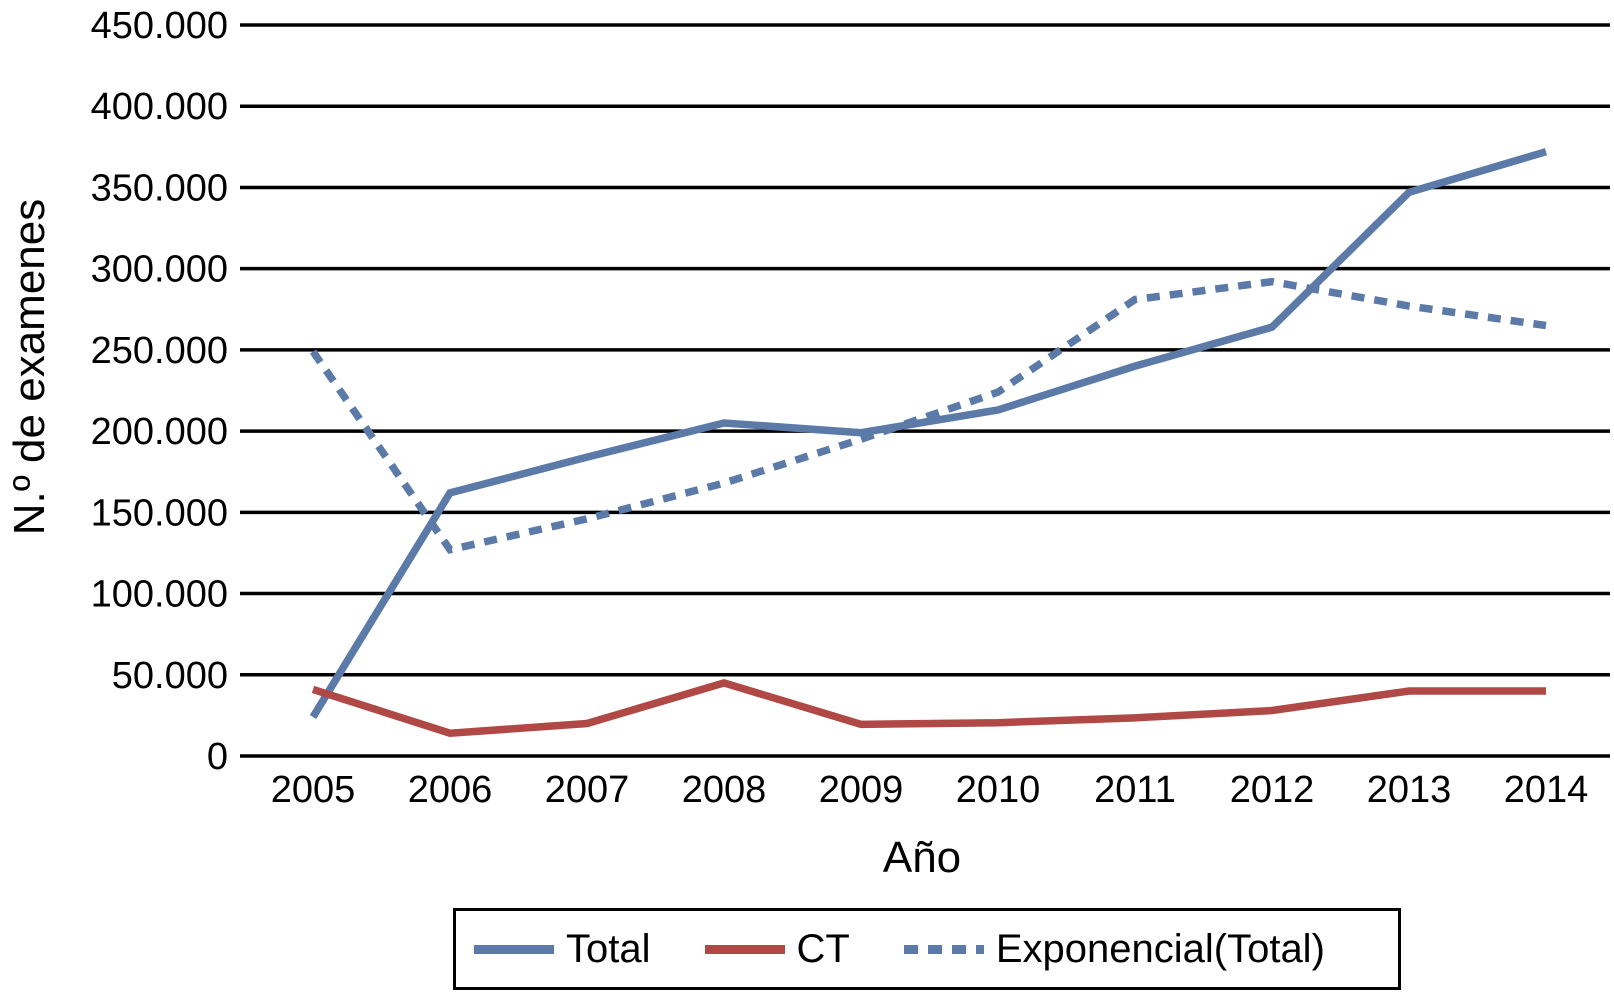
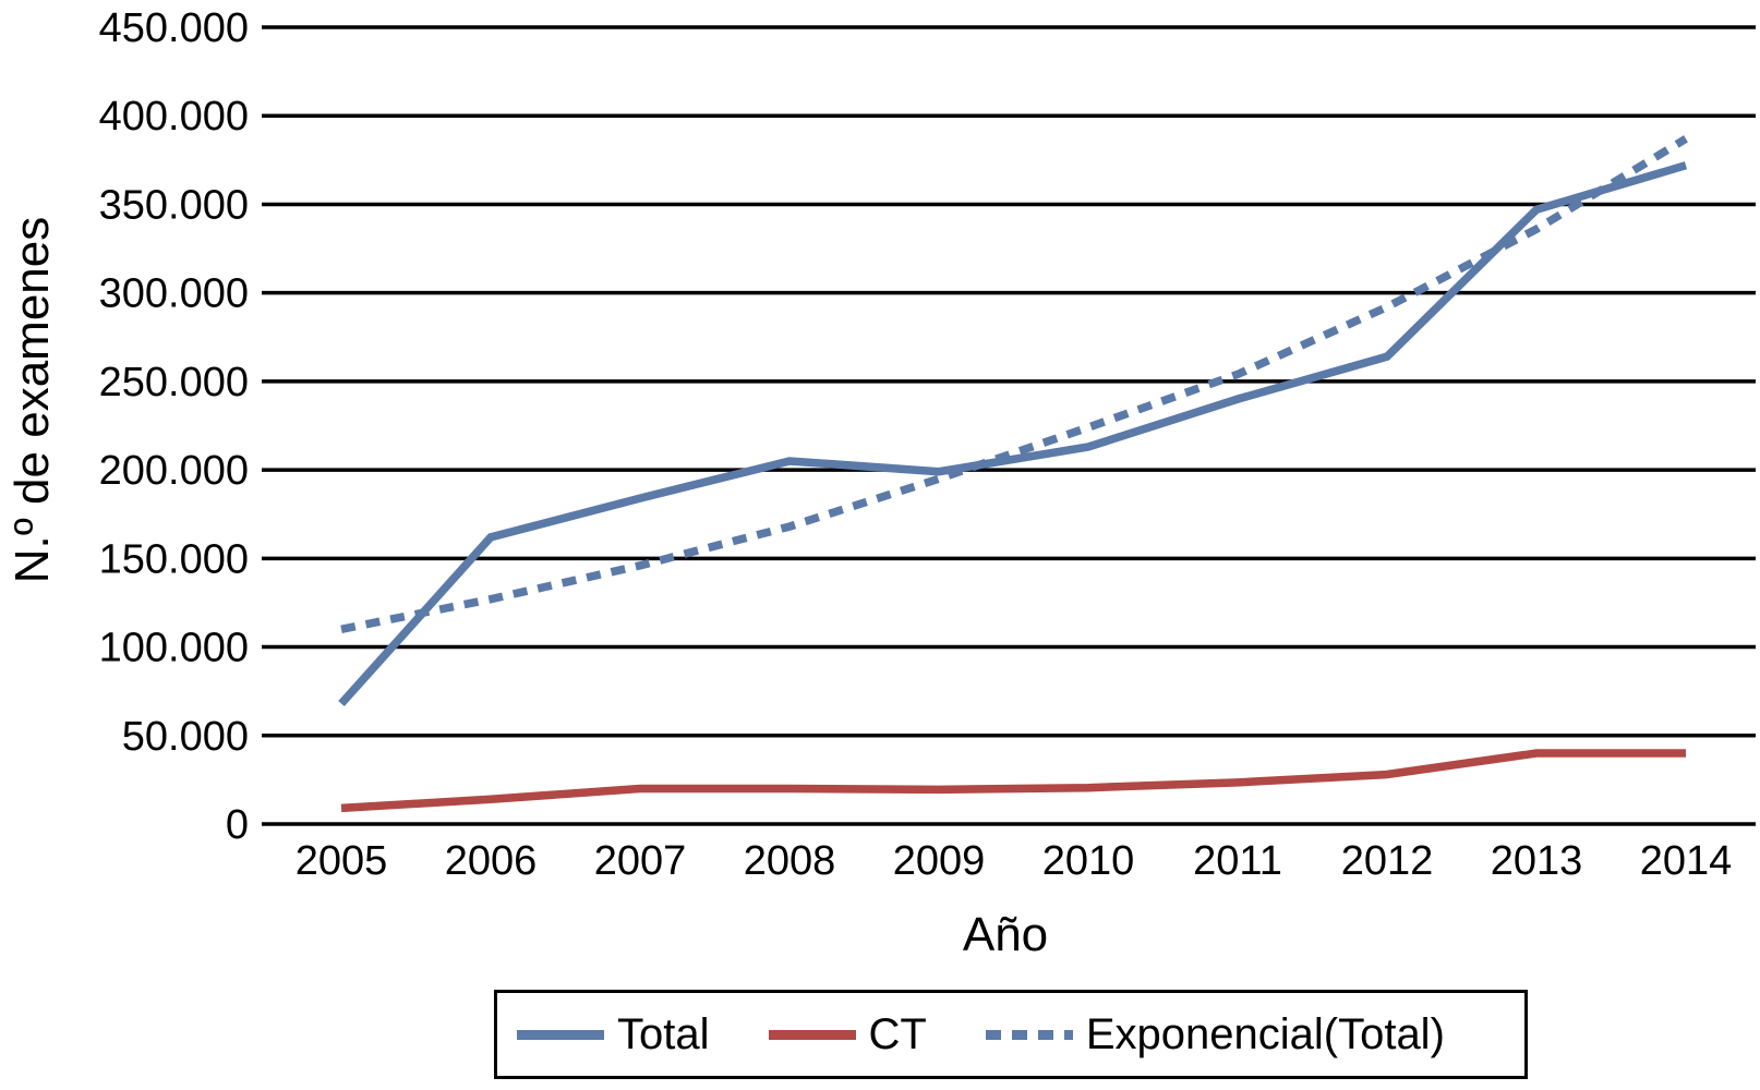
Total/2005: 24000 -> 68000
CT/2005: 41000 -> 9000
Exponencial(Total)/2005: 249000 -> 110000
CT/2008: 45000 -> 20000
Exponencial(Total)/2011: 281000 -> 254000
Exponencial(Total)/2013: 277000 -> 336000
Exponencial(Total)/2014: 265000 -> 387000
